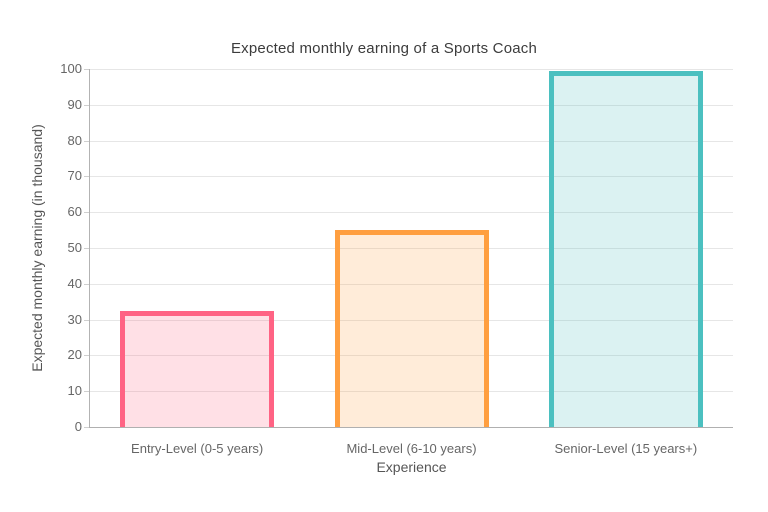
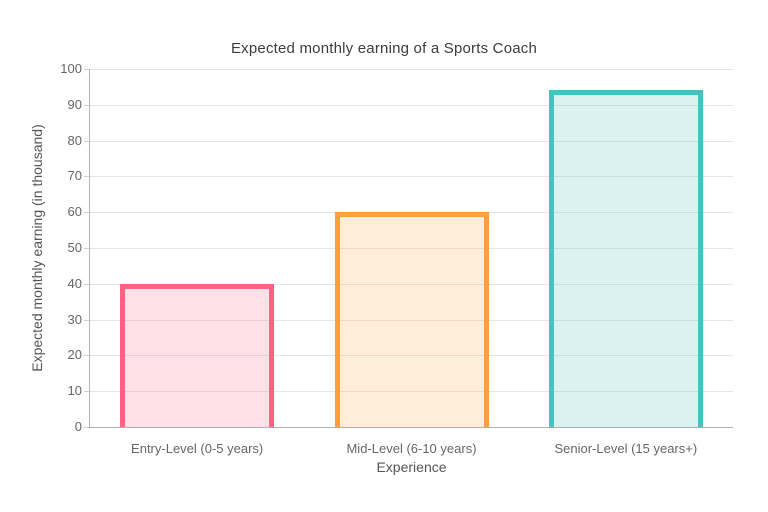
Entry-Level (0-5 years): 32 -> 40
Mid-Level (6-10 years): 55 -> 60
Senior-Level (15 years+): 100 -> 94
